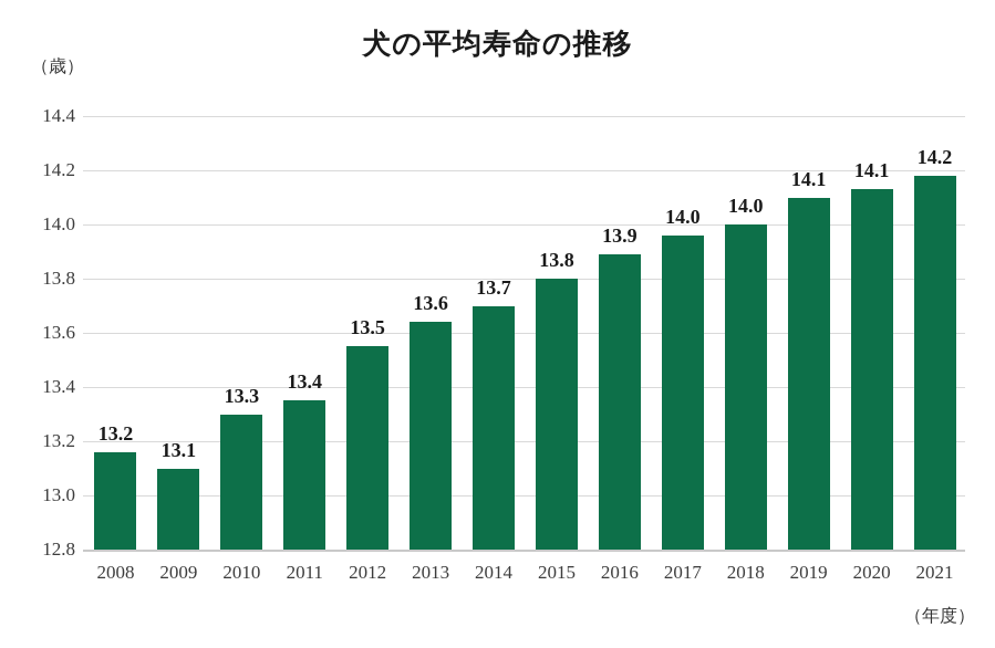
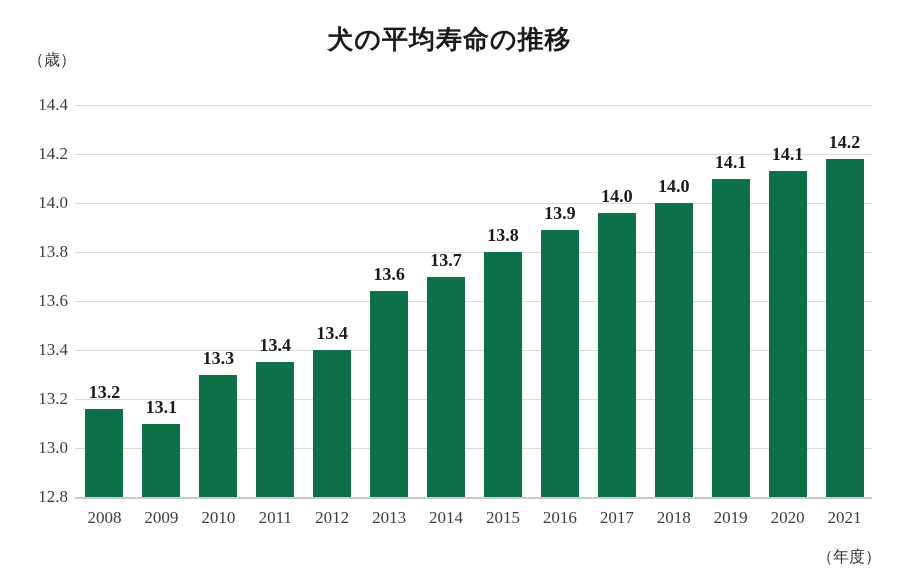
2012: 13.5 -> 13.4
